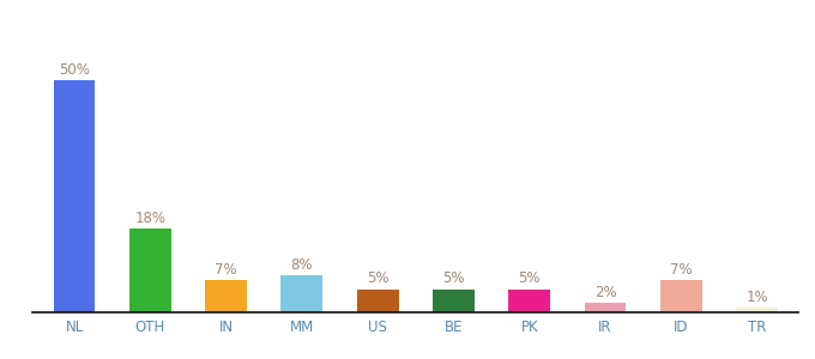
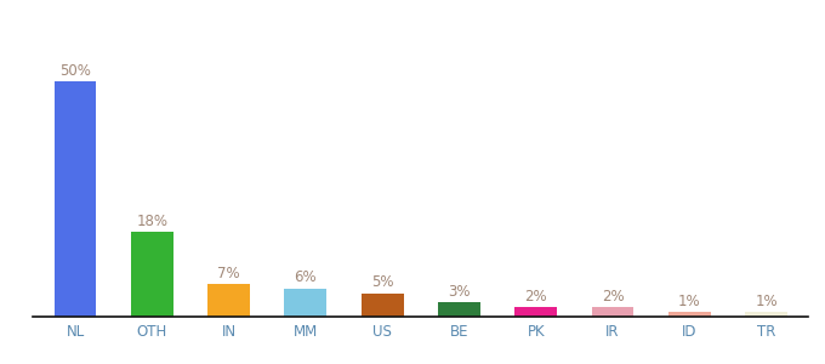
MM: 8% -> 6%
BE: 5% -> 3%
PK: 5% -> 2%
ID: 7% -> 1%
